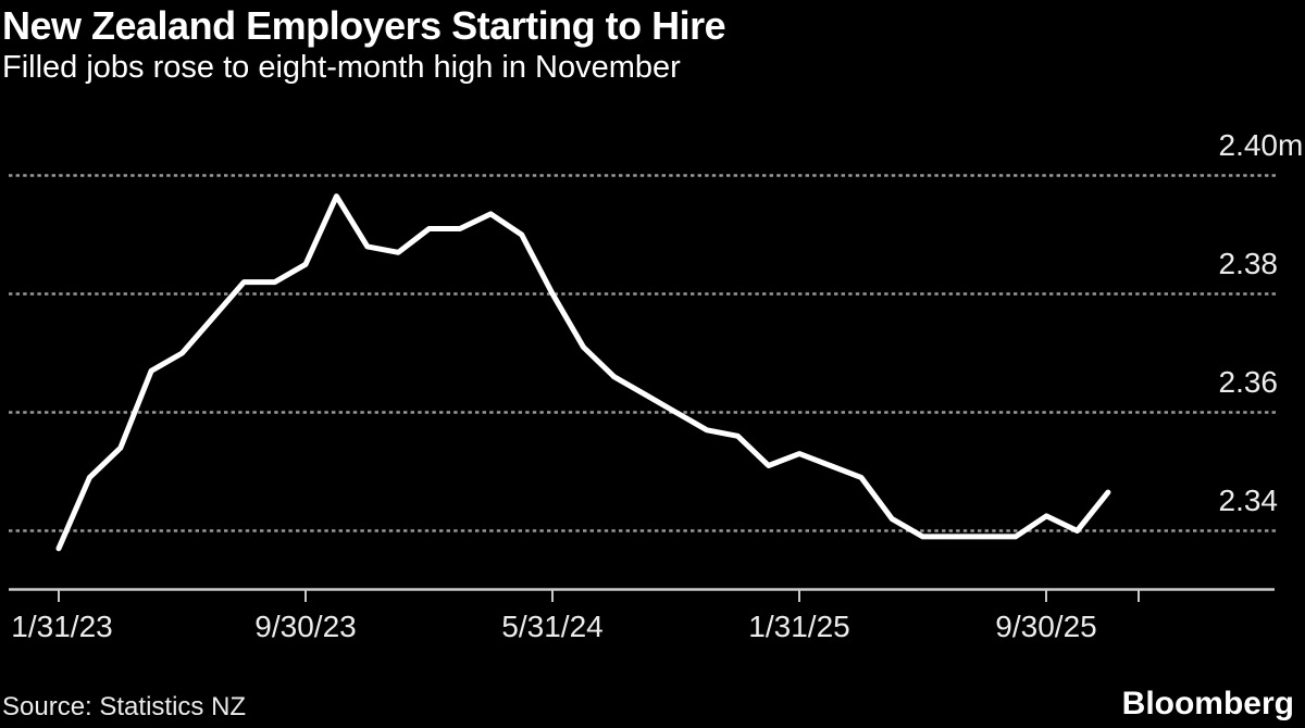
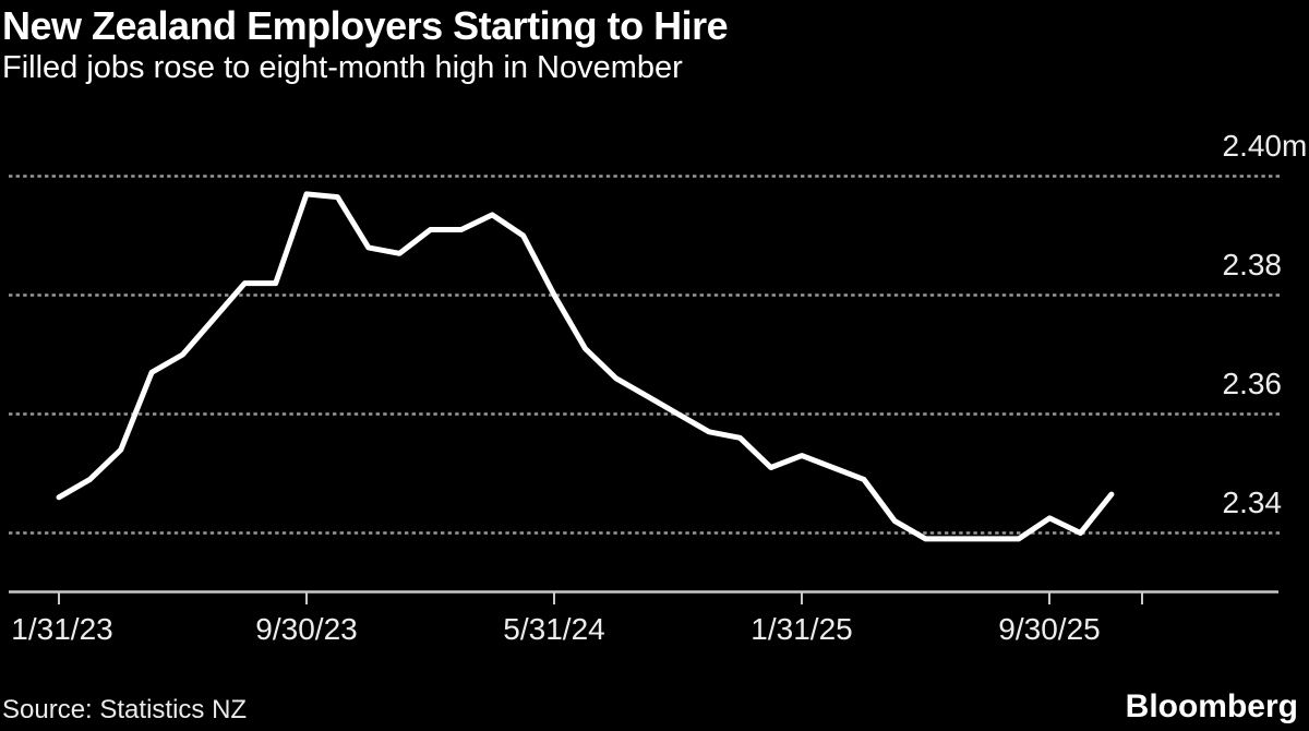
1/31/23: 2.337 -> 2.346
9/30/23: 2.385 -> 2.397
